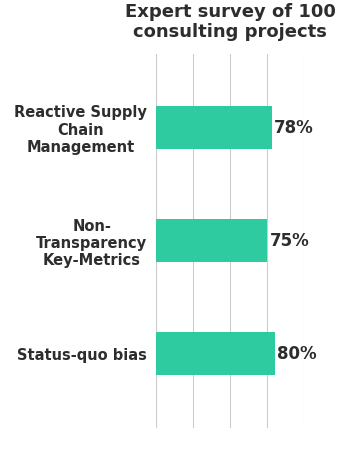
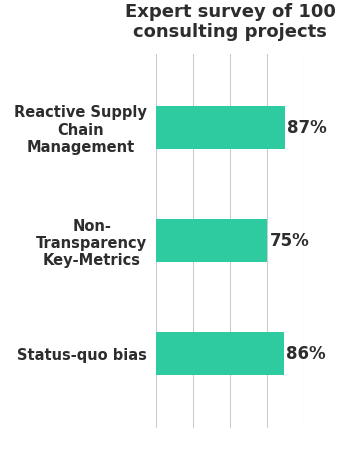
Reactive Supply Chain Management: 78% -> 87%
Status-quo bias: 80% -> 86%
